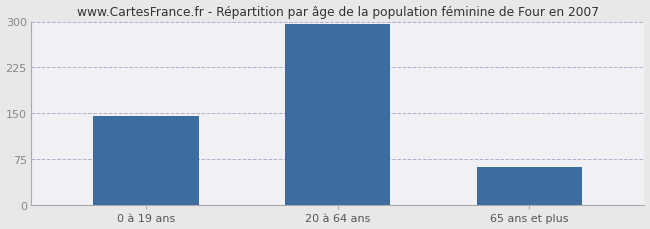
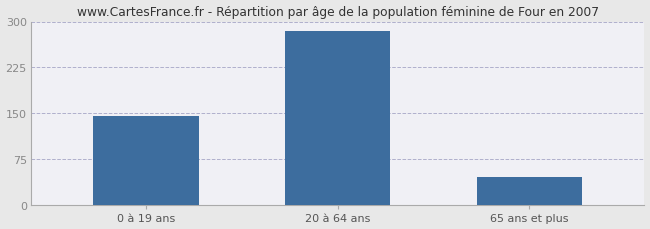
20 à 64 ans: 296 -> 284
65 ans et plus: 62 -> 46
